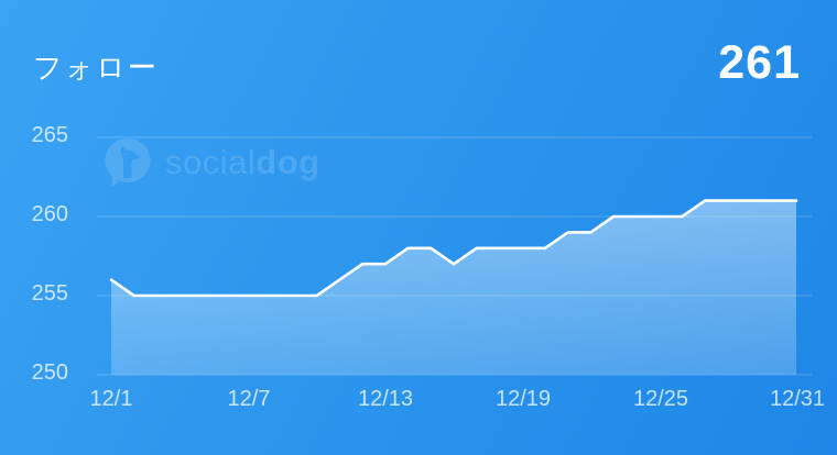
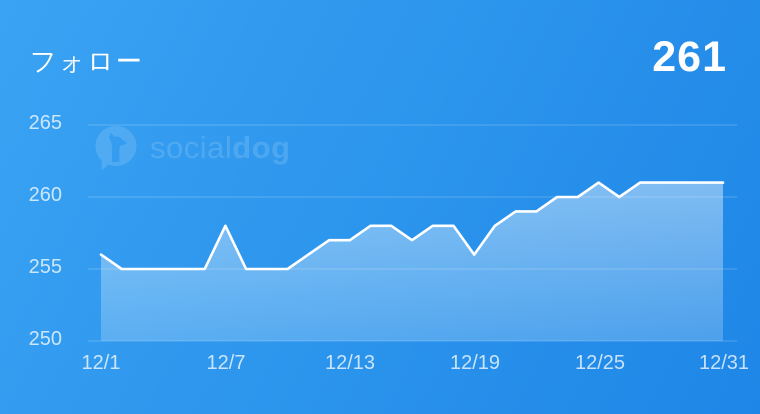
12/7: 255 -> 258
12/19: 258 -> 256
12/25: 260 -> 261
